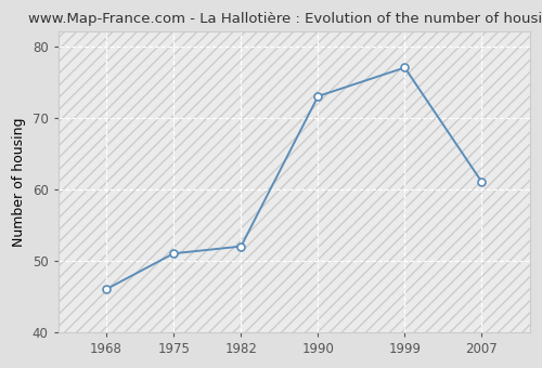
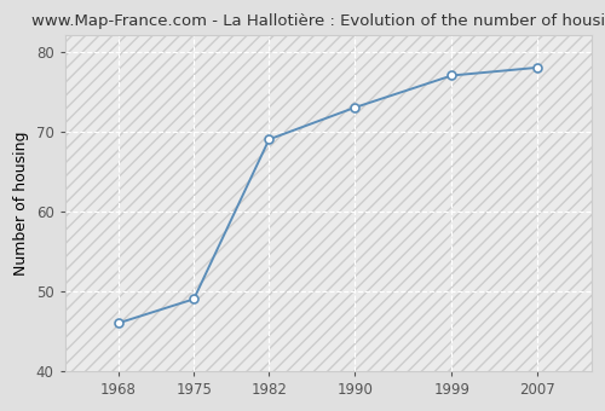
1975: 51 -> 49
1982: 52 -> 69
2007: 61 -> 78
